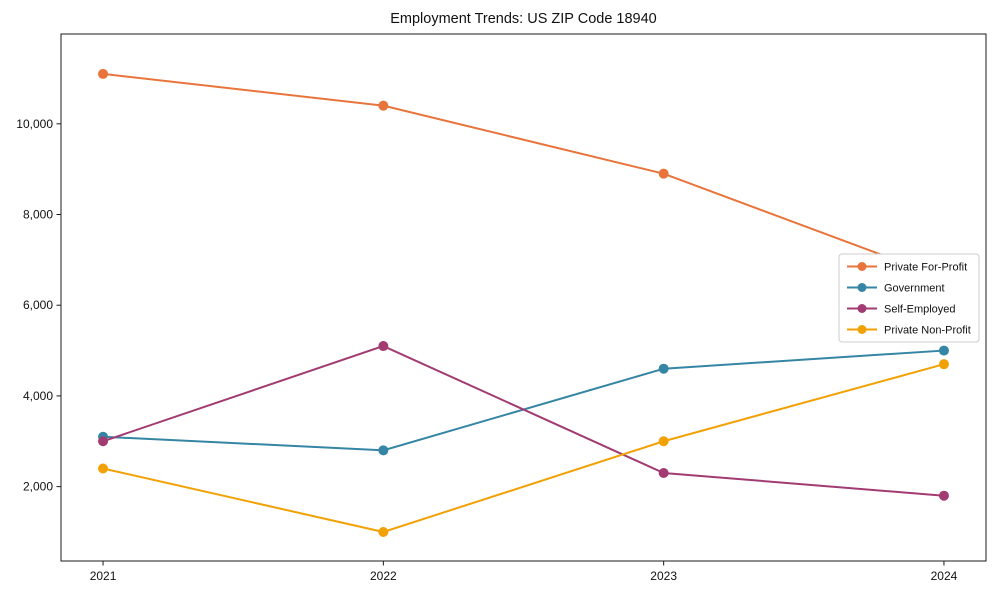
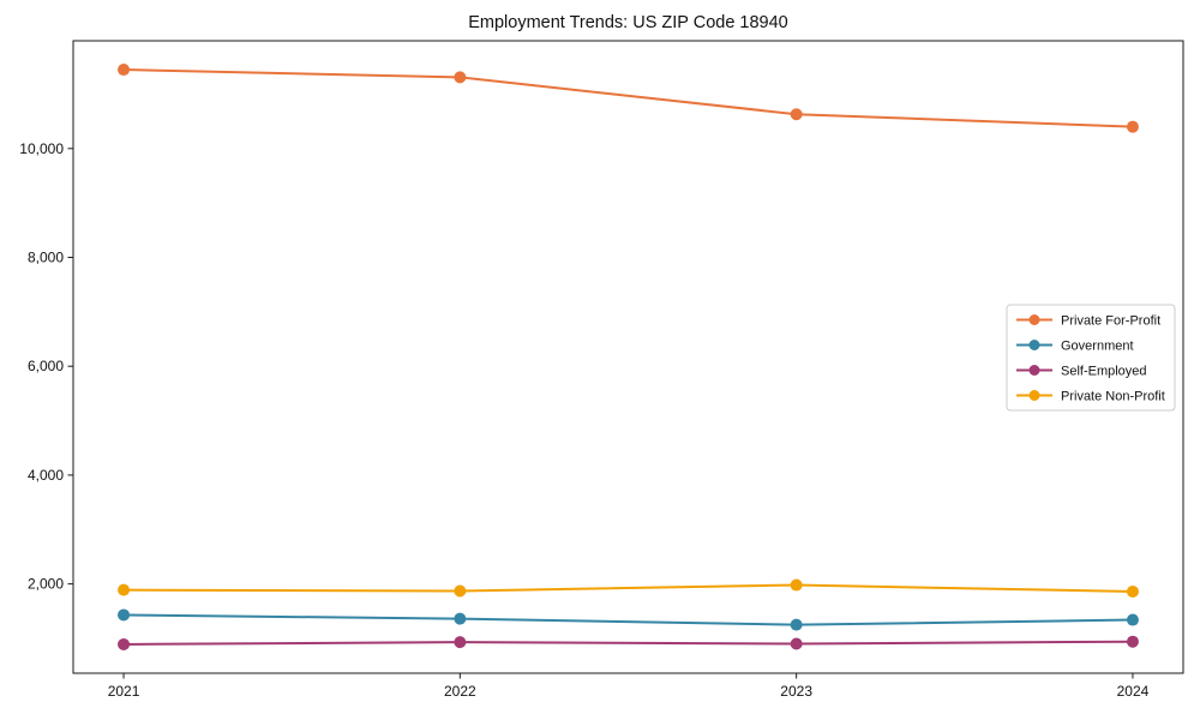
Private For-Profit/2021: 11100 -> 11400
Government/2021: 3100 -> 1400
Self-Employed/2021: 3000 -> 900
Private Non-Profit/2021: 2400 -> 1900
Private For-Profit/2022: 10400 -> 11300
Government/2022: 2800 -> 1400
Self-Employed/2022: 5100 -> 900
Private Non-Profit/2022: 1000 -> 1900
Private For-Profit/2023: 8900 -> 10600
Government/2023: 4600 -> 1200
Self-Employed/2023: 2300 -> 900
Private Non-Profit/2023: 3000 -> 2000
Private For-Profit/2024: 6600 -> 10400
Government/2024: 5000 -> 1300
Self-Employed/2024: 1800 -> 900
Private Non-Profit/2024: 4700 -> 1900
